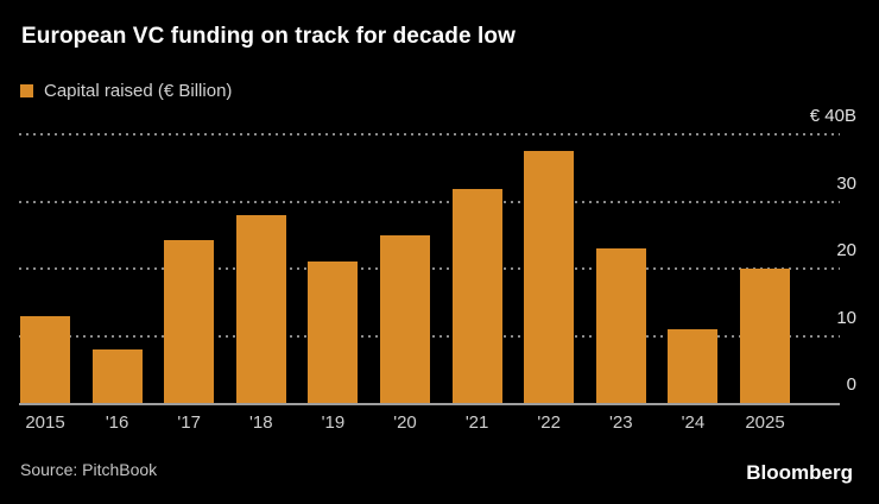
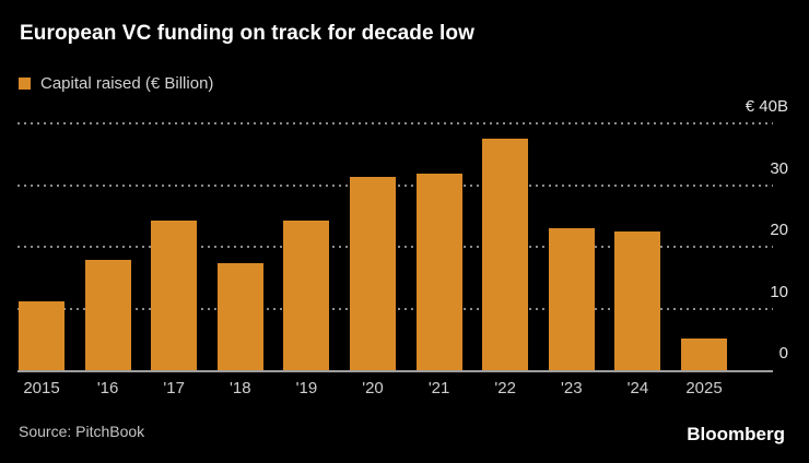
2015: 13 -> 11
'16: 8 -> 18
'18: 28 -> 17
'19: 21 -> 24
'20: 25 -> 31
'24: 11 -> 22
2025: 20 -> 5
